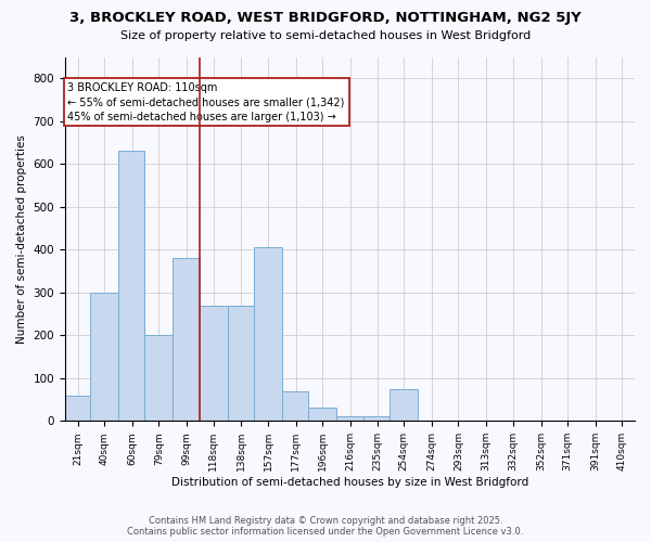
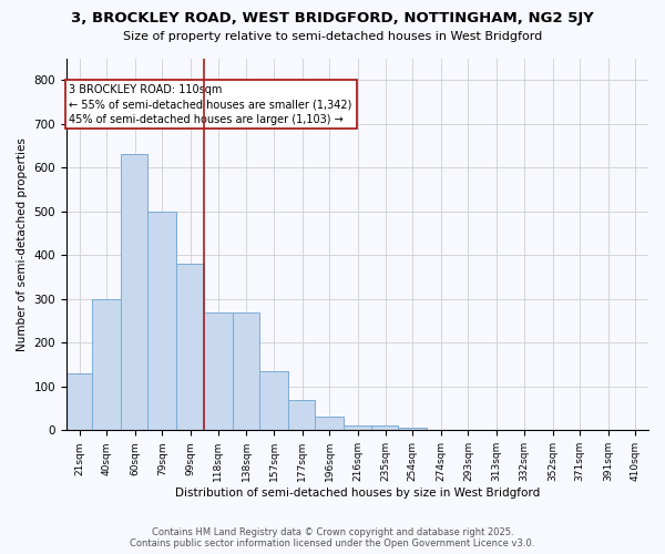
21sqm: 60 -> 130
79sqm: 200 -> 500
157sqm: 405 -> 135
254sqm: 75 -> 5
